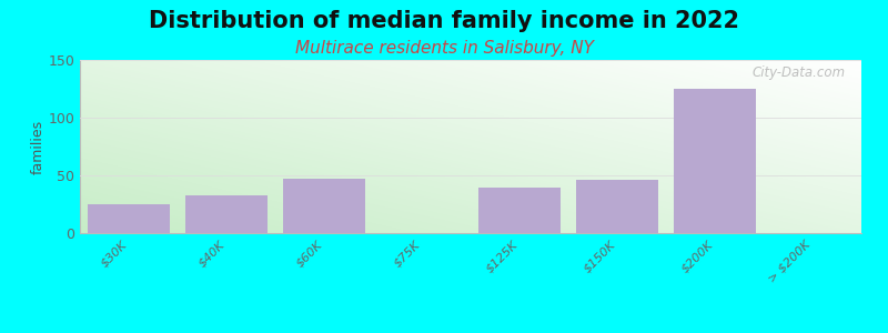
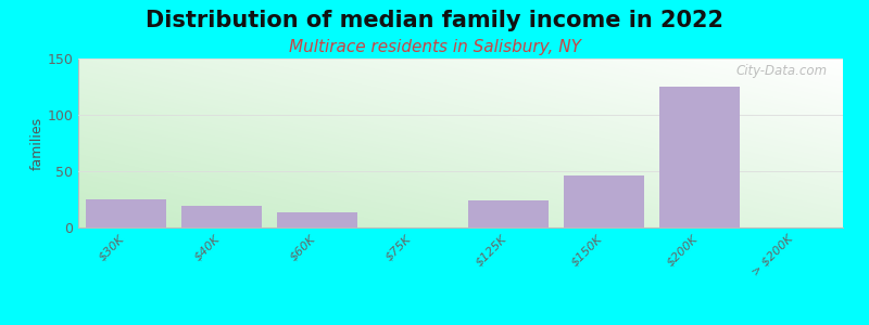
$40K: 33 -> 19
$60K: 47 -> 13
$125K: 39 -> 24
